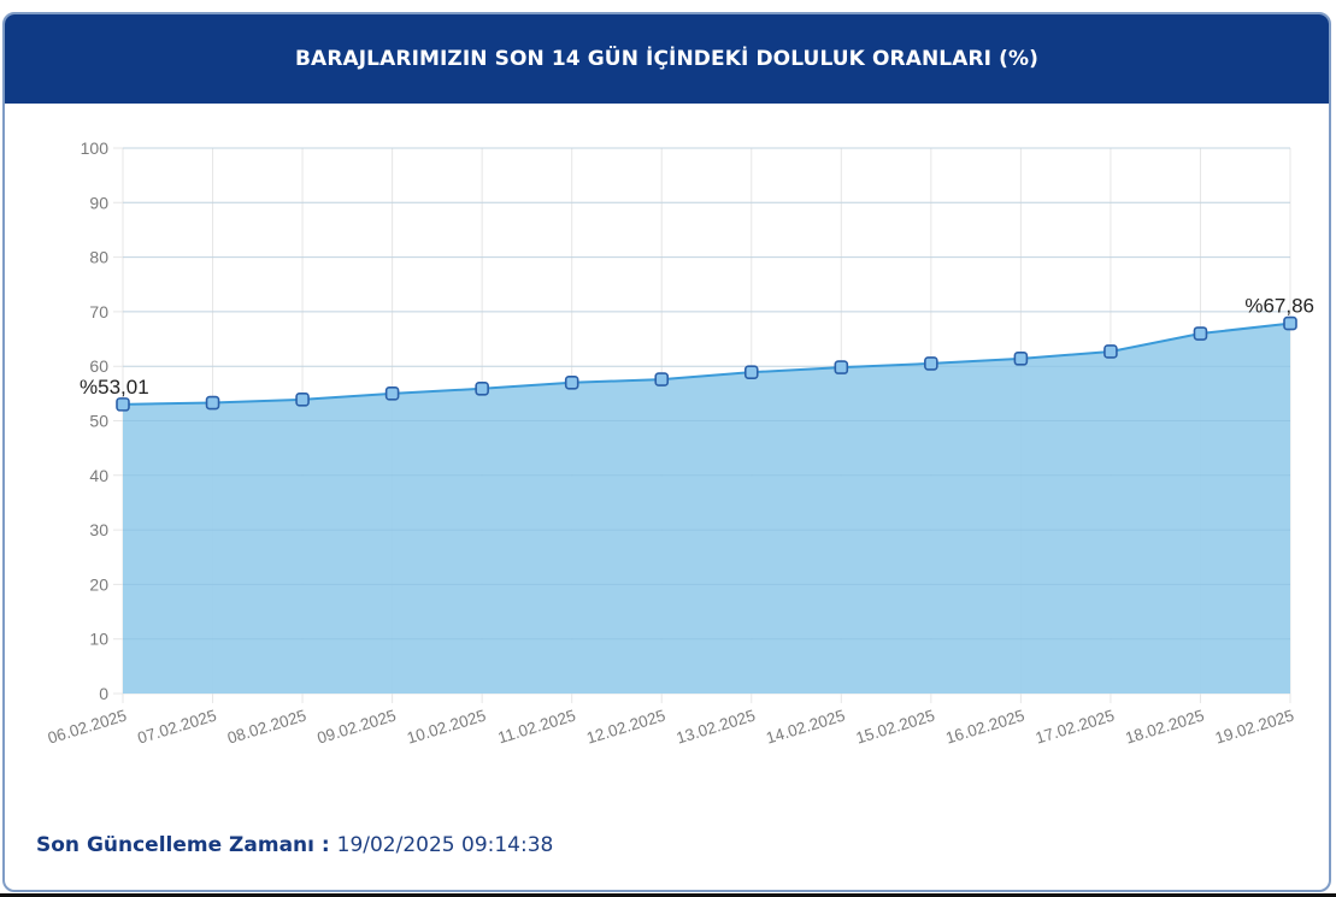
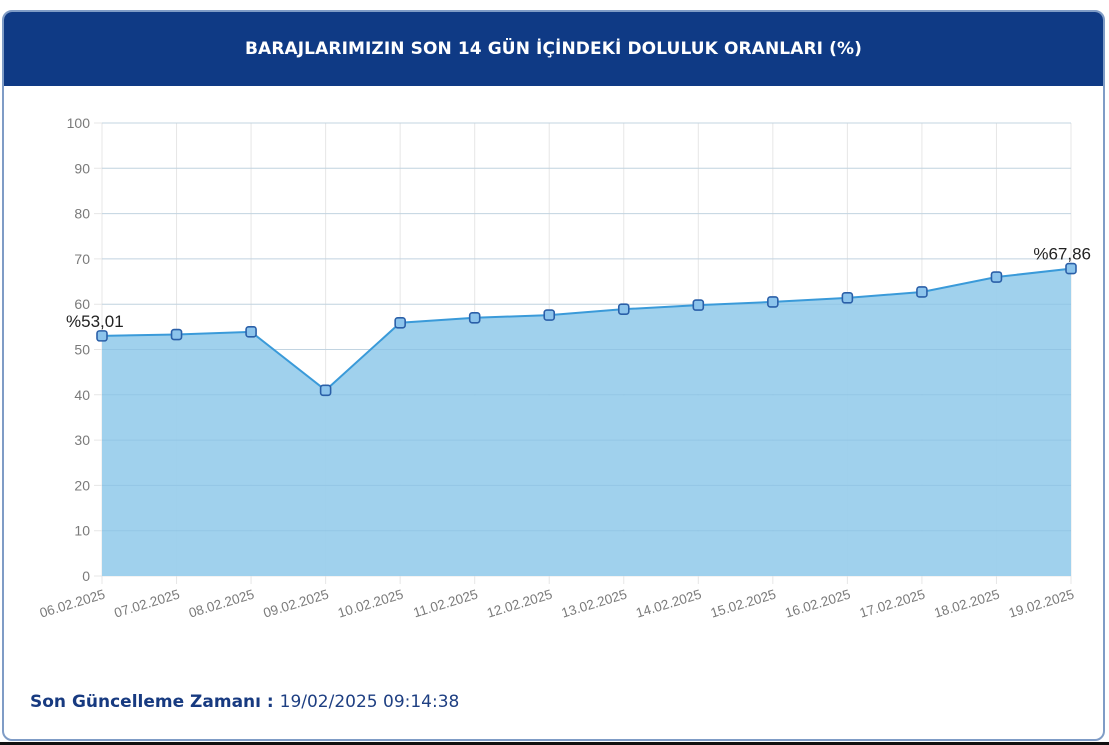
09.02.2025: 55 -> 41
